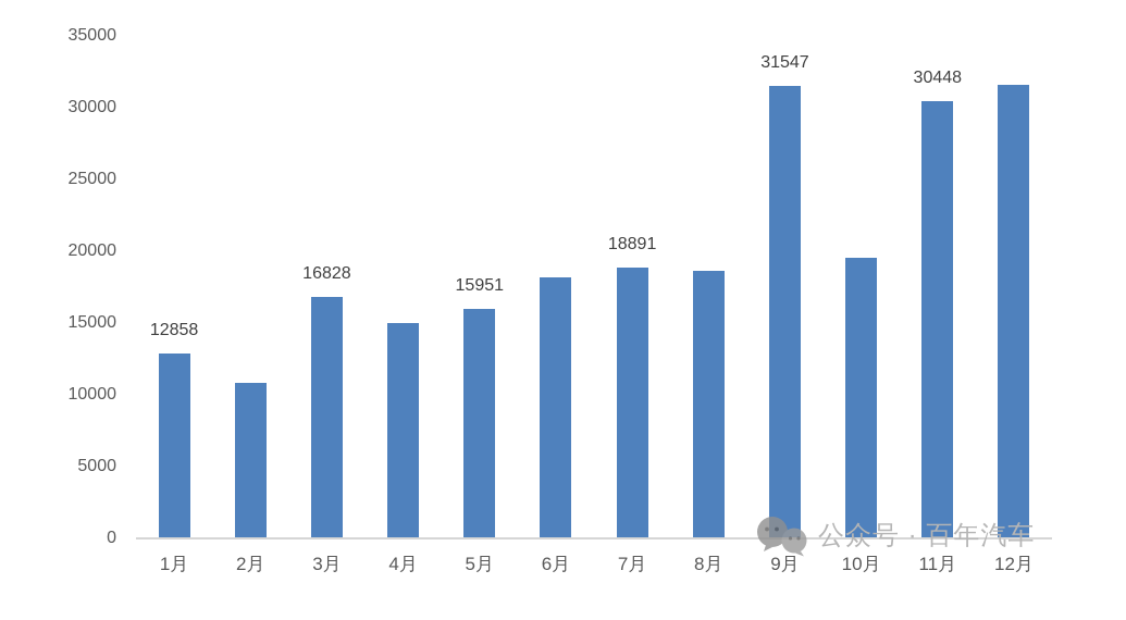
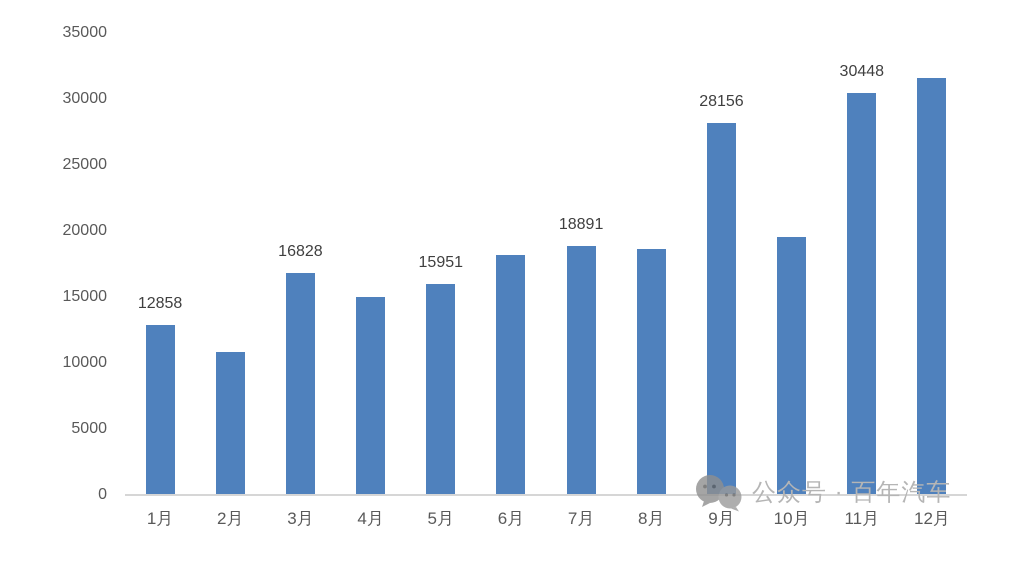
9月: 31547 -> 28156
